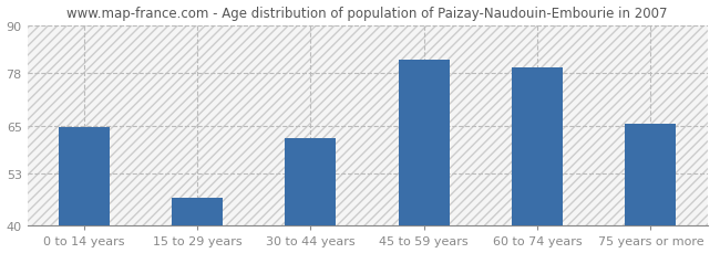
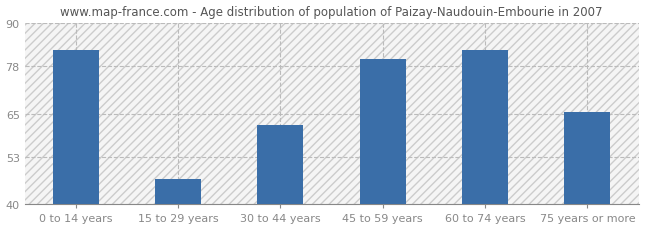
0 to 14 years: 64.5 -> 82.5
45 to 59 years: 81.5 -> 80.0
60 to 74 years: 79.5 -> 82.5
